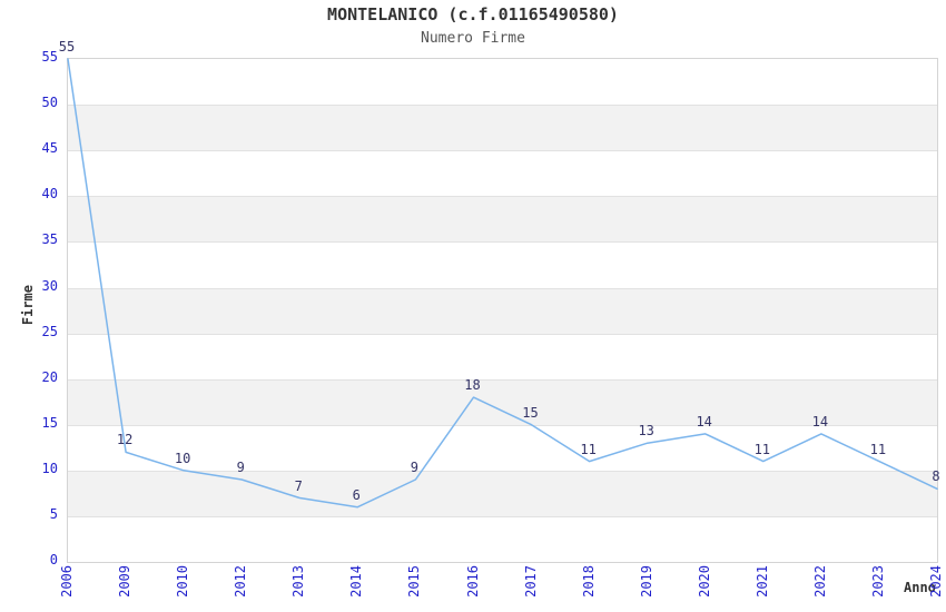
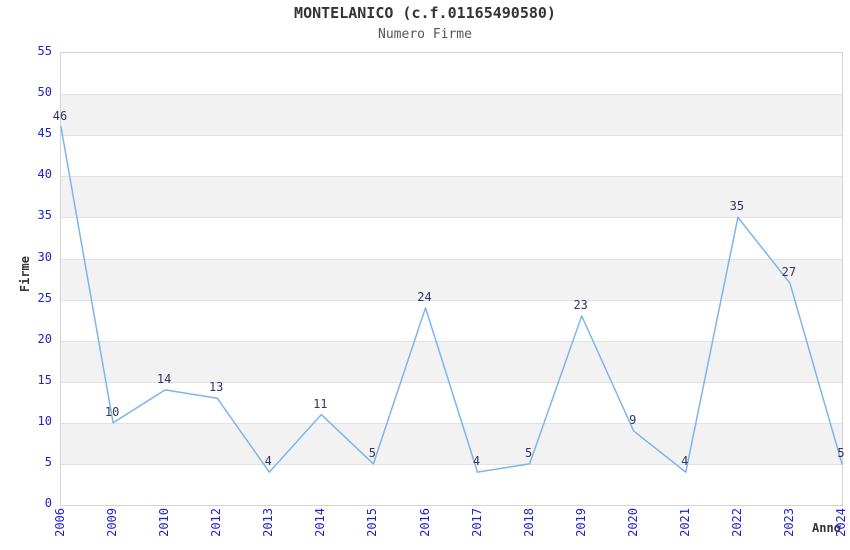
2006: 55 -> 46
2009: 12 -> 10
2010: 10 -> 14
2012: 9 -> 13
2013: 7 -> 4
2014: 6 -> 11
2015: 9 -> 5
2016: 18 -> 24
2017: 15 -> 4
2018: 11 -> 5
2019: 13 -> 23
2020: 14 -> 9
2021: 11 -> 4
2022: 14 -> 35
2023: 11 -> 27
2024: 8 -> 5
